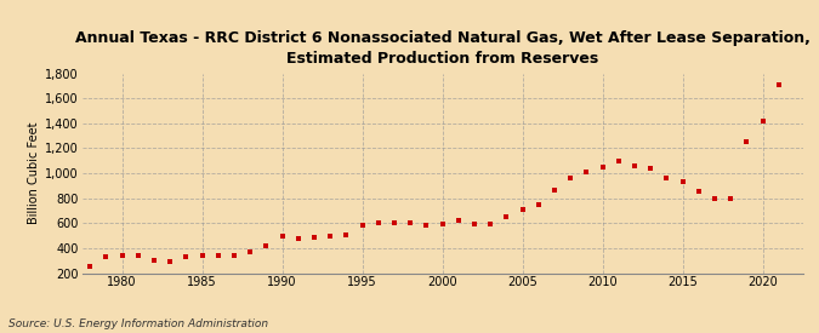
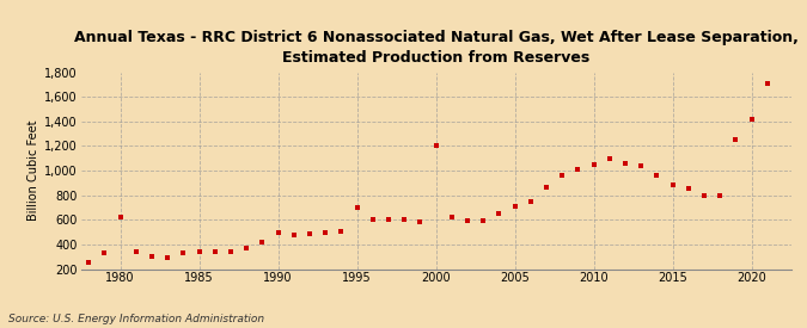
1980: 340 -> 620
1995: 580 -> 700
2000: 600 -> 1,200
2015: 940 -> 880
